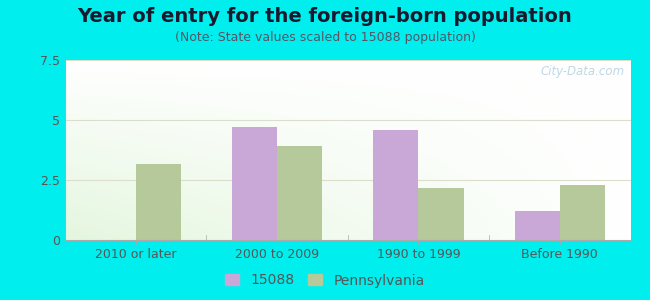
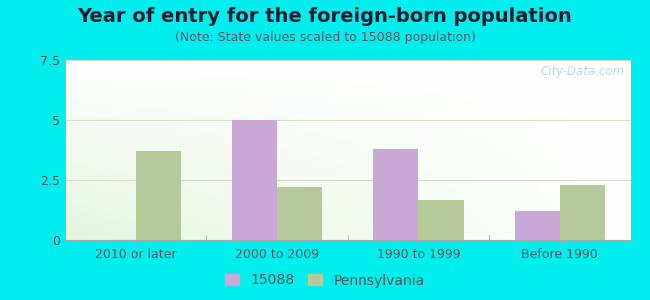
Pennsylvania/2010 or later: 3.15 -> 3.70
15088/2000 to 2009: 4.7 -> 5.0
Pennsylvania/2000 to 2009: 3.90 -> 2.20
15088/1990 to 1999: 4.6 -> 3.8
Pennsylvania/1990 to 1999: 2.15 -> 1.65
